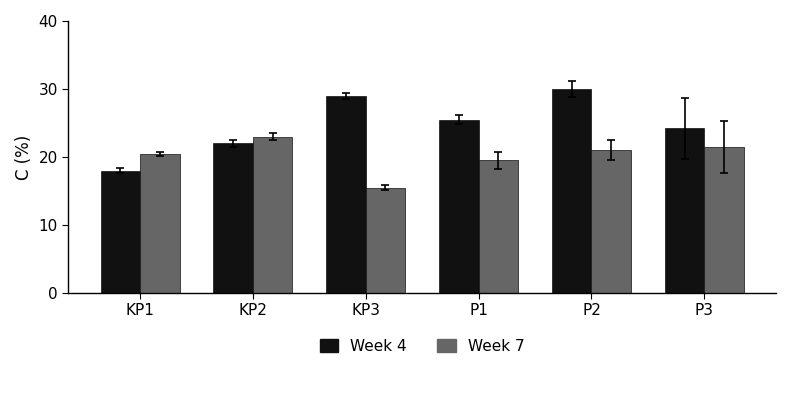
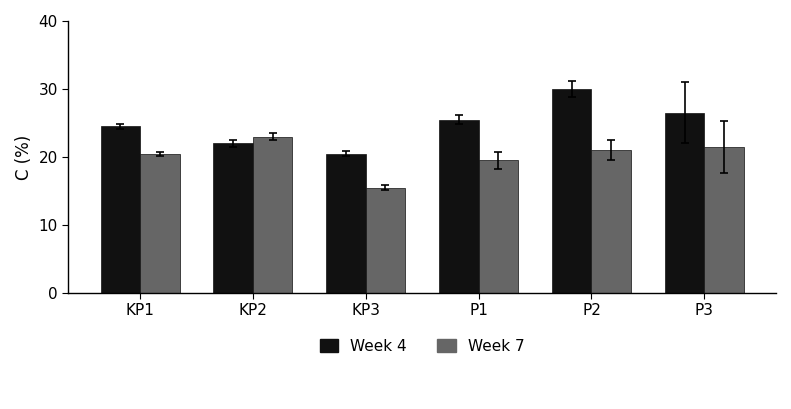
Week 4/KP1: 18.0 -> 24.5
Week 4/KP3: 29.0 -> 20.5
Week 4/P3: 24.2 -> 26.5
